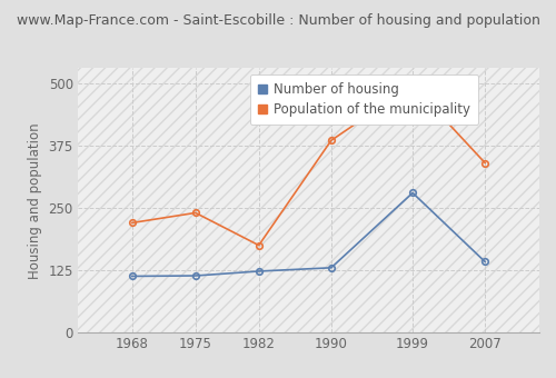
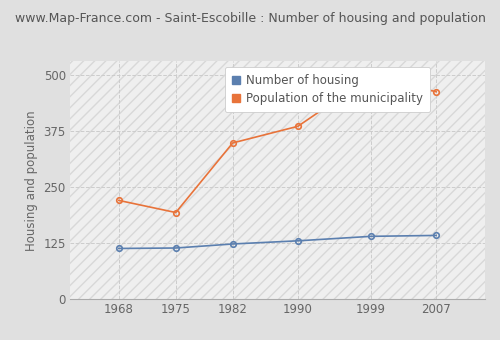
Population of the municipality/1975: 240 -> 193
Population of the municipality/1982: 175 -> 348
Number of housing/1999: 280 -> 140
Population of the municipality/2007: 340 -> 462
